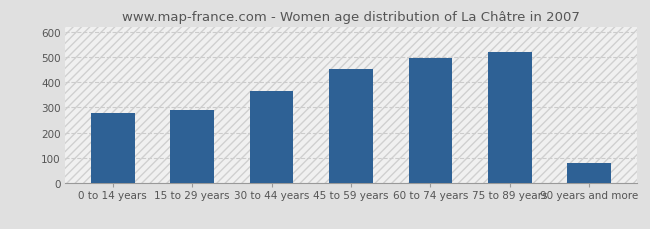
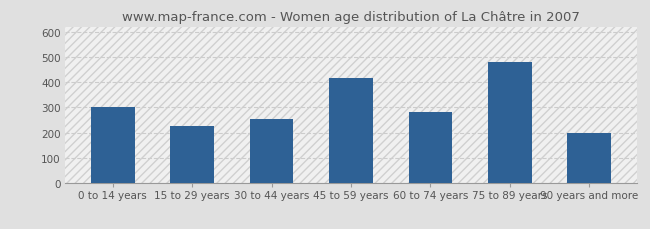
0 to 14 years: 278 -> 300
15 to 29 years: 289 -> 225
30 to 44 years: 365 -> 255
45 to 59 years: 450 -> 415
60 to 74 years: 496 -> 280
75 to 89 years: 520 -> 480
90 years and more: 78 -> 200
